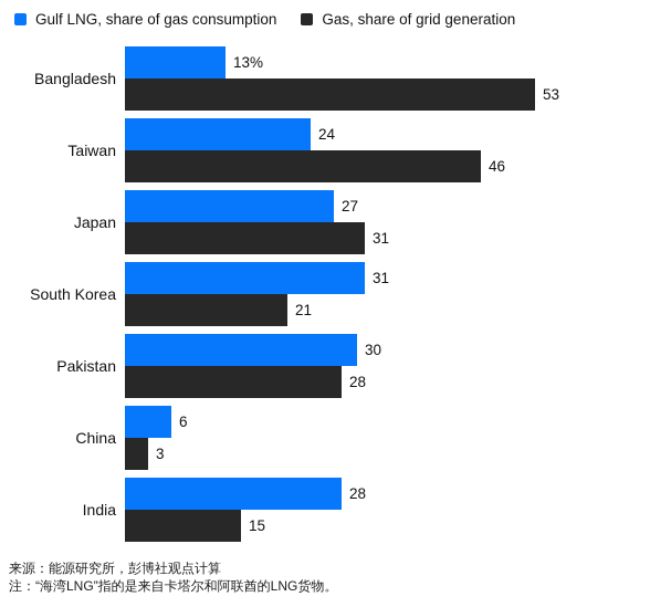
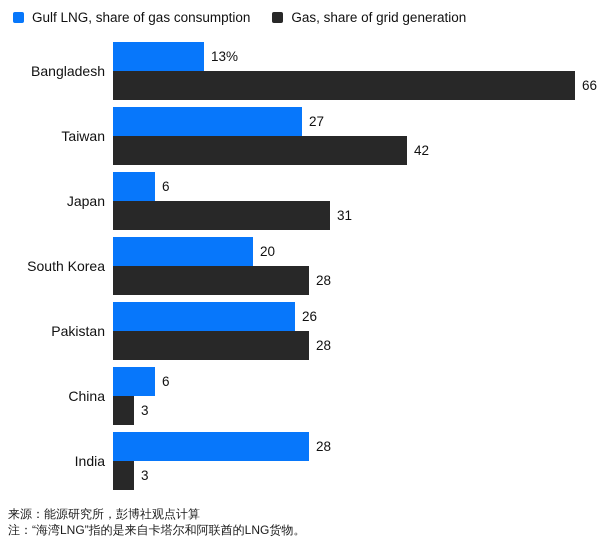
Gas, share of grid generation/Bangladesh: 53 -> 66
Gulf LNG, share of gas consumption/Taiwan: 24 -> 27
Gas, share of grid generation/Taiwan: 46 -> 42
Gulf LNG, share of gas consumption/Japan: 27 -> 6
Gulf LNG, share of gas consumption/South Korea: 31 -> 20
Gas, share of grid generation/South Korea: 21 -> 28
Gulf LNG, share of gas consumption/Pakistan: 30 -> 26
Gas, share of grid generation/India: 15 -> 3
